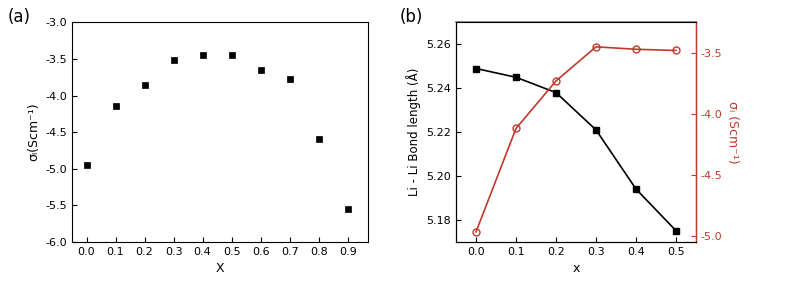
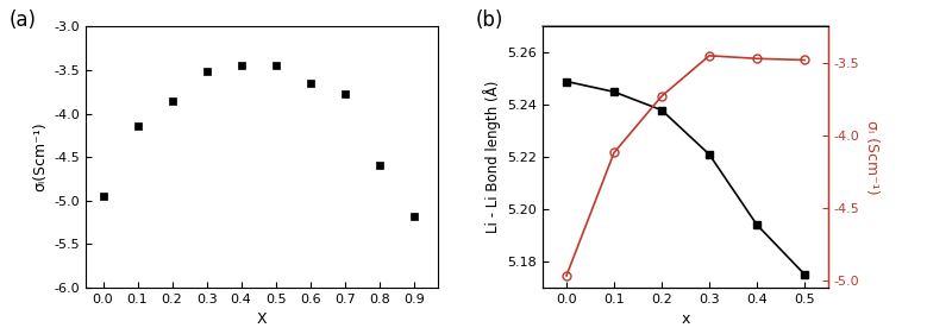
0.9: -5.55 -> -5.18
